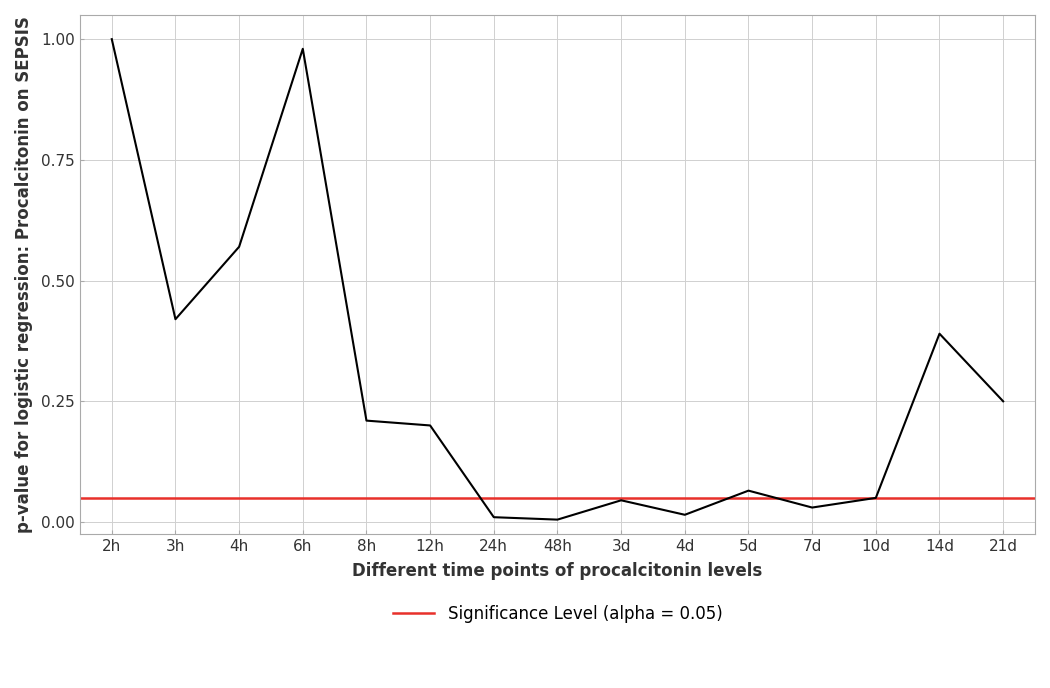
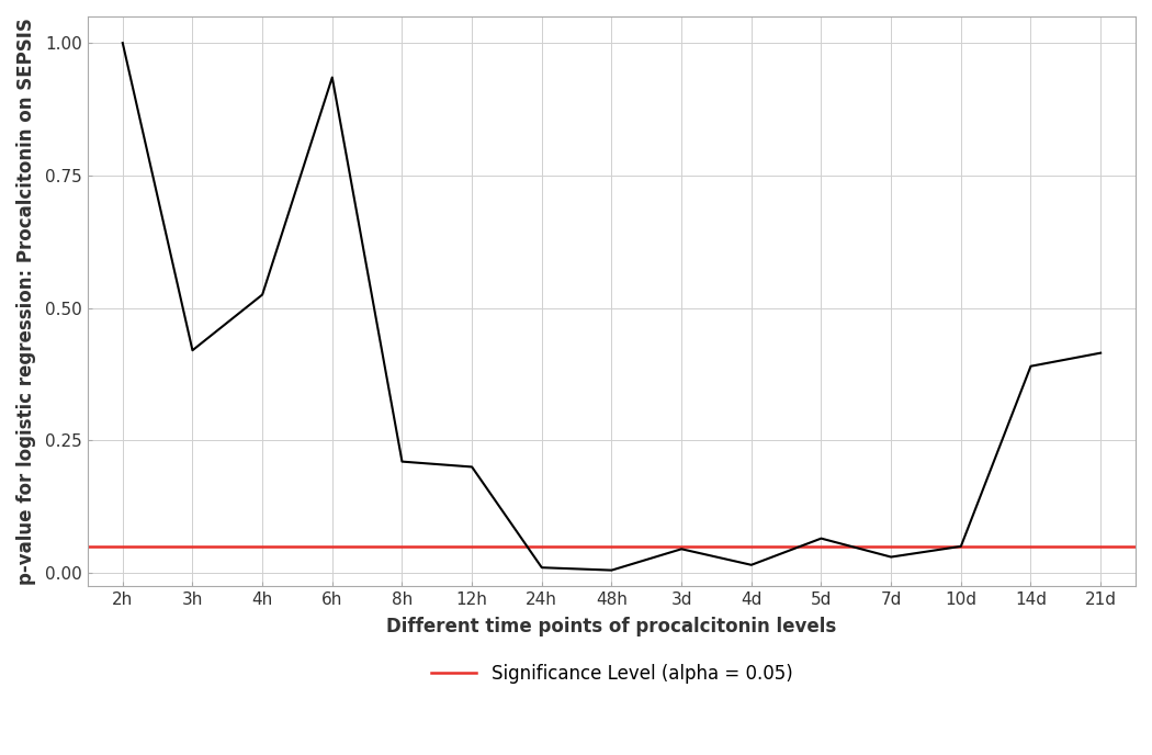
4h: 0.570 -> 0.525
6h: 0.980 -> 0.935
21d: 0.250 -> 0.415
